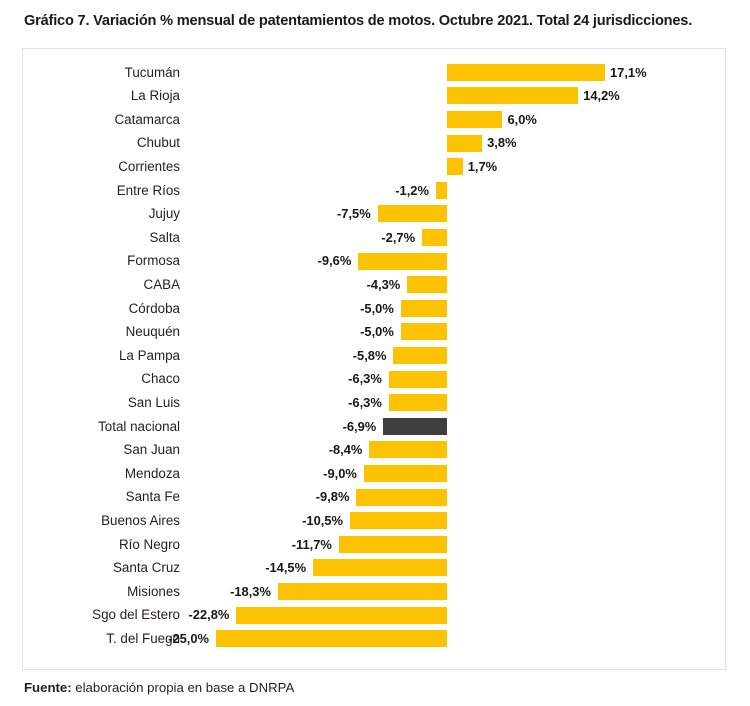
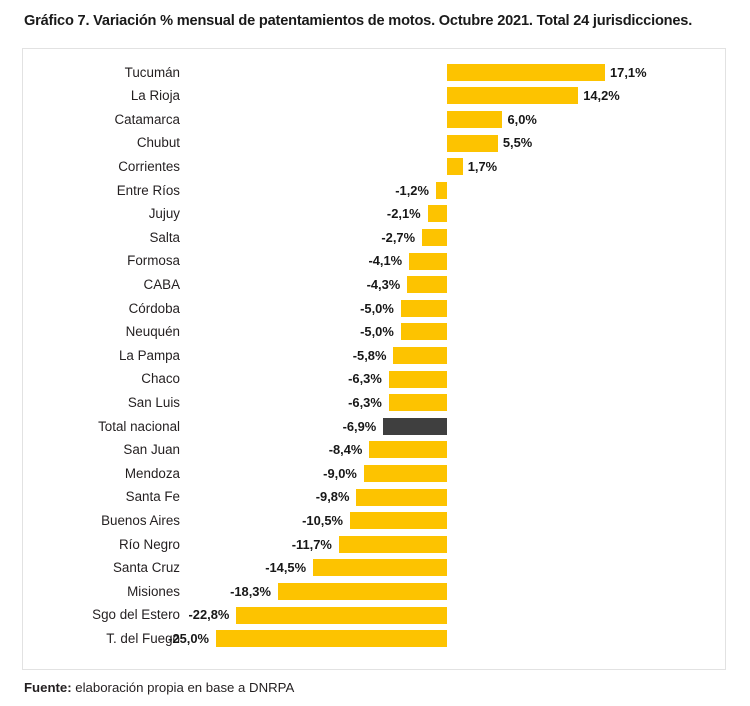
Chubut: 3,8% -> 5,5%
Jujuy: -7,5% -> -2,1%
Formosa: -9,6% -> -4,1%
